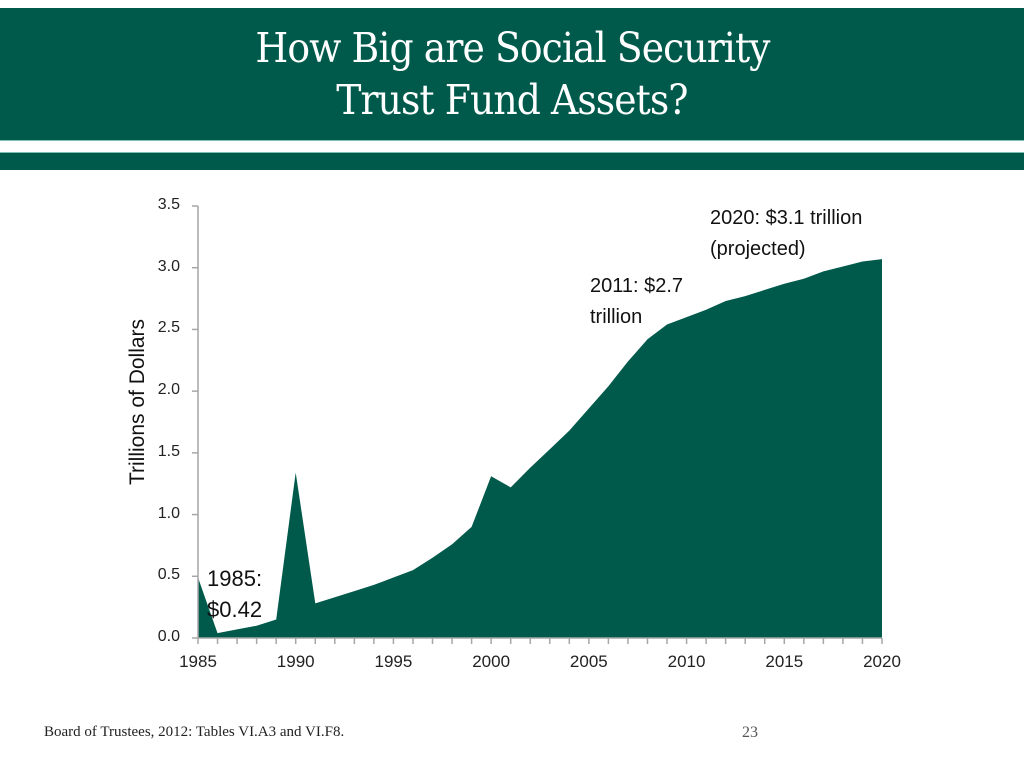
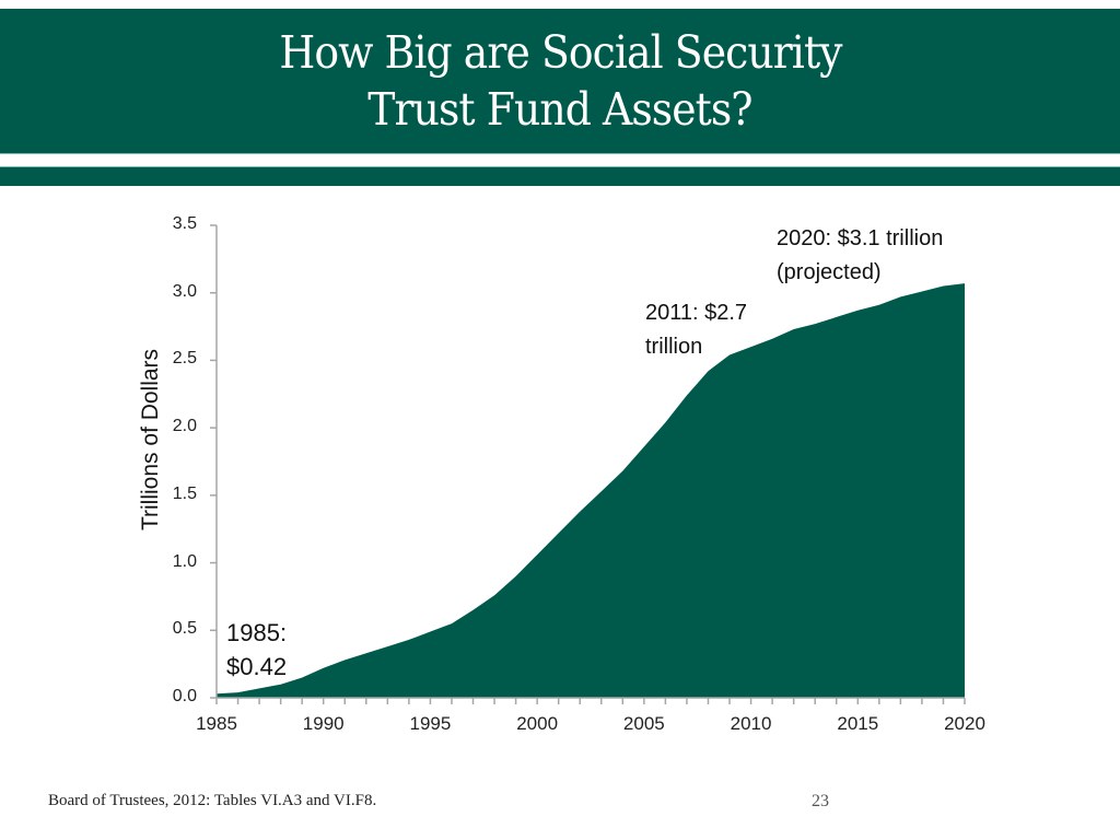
1985: 0.49 -> 0.03
1990: 1.34 -> 0.22
2000: 1.31 -> 1.06
